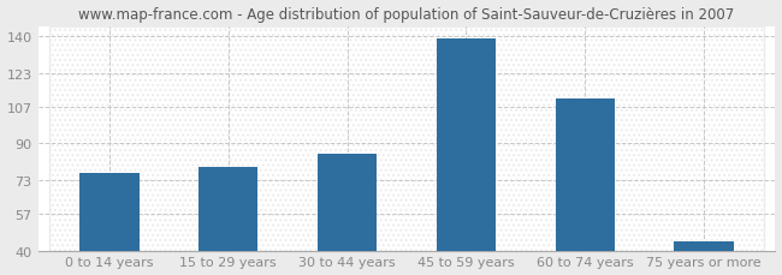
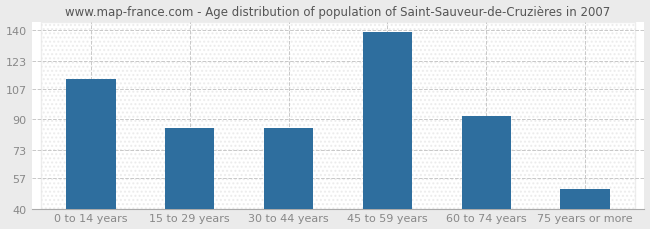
0 to 14 years: 76 -> 113
15 to 29 years: 79 -> 85
60 to 74 years: 111 -> 92
75 years or more: 44 -> 51
